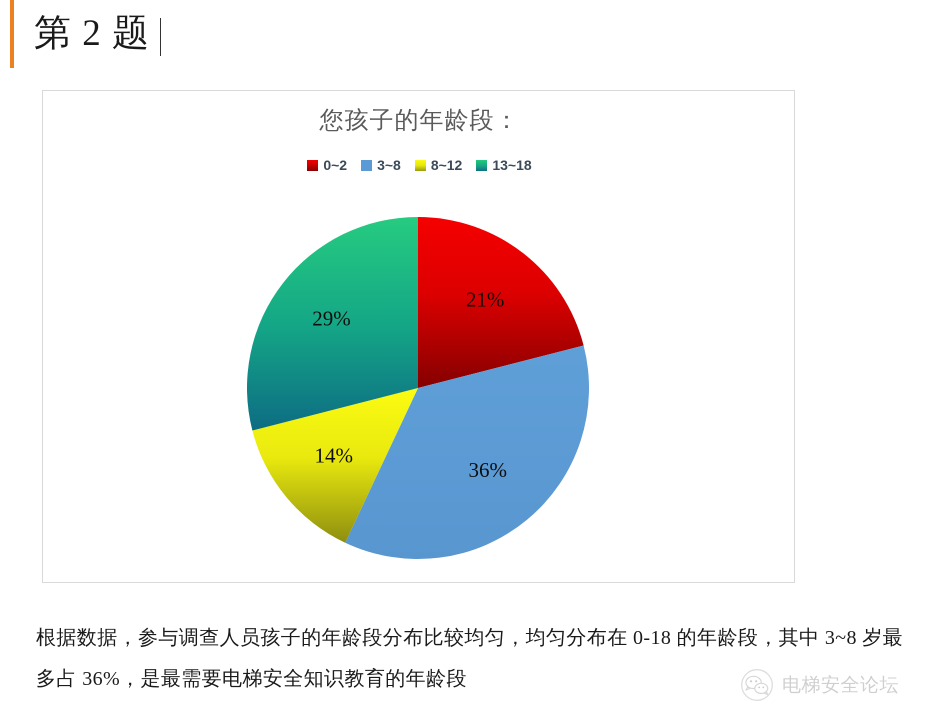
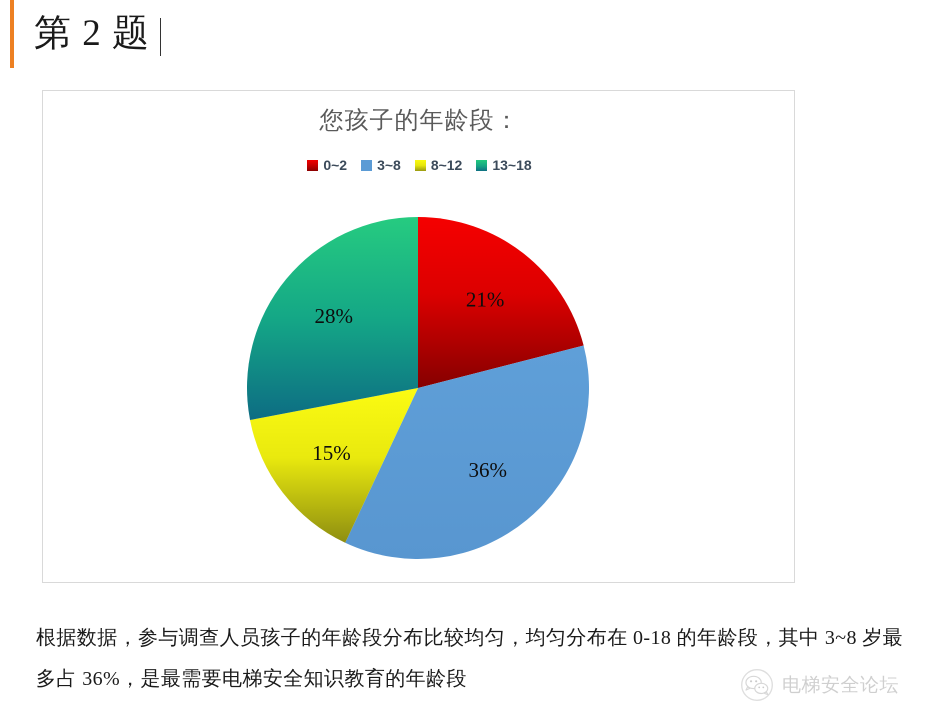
8~12: 14% -> 15%
13~18: 29% -> 28%
